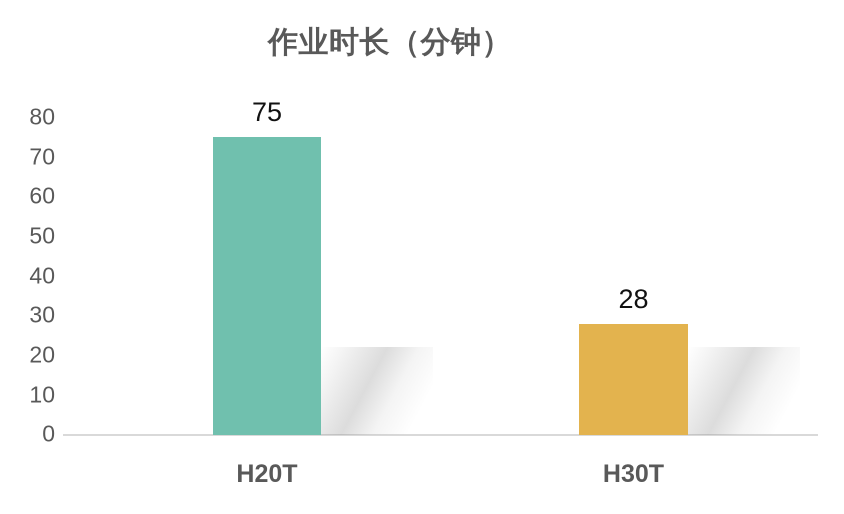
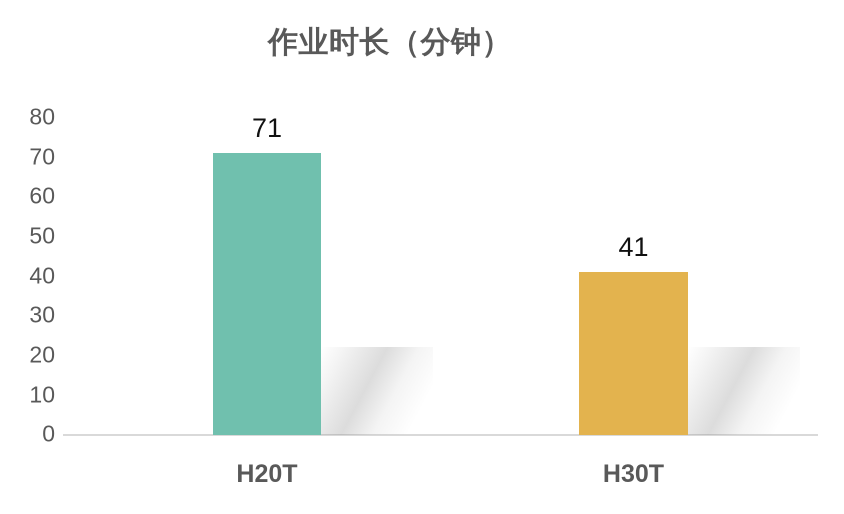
H20T: 75 -> 71
H30T: 28 -> 41
